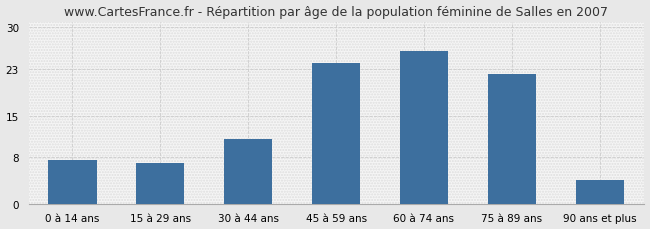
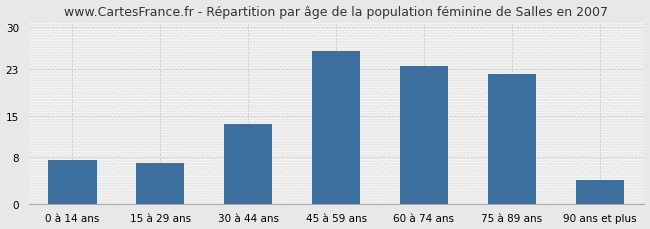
30 à 44 ans: 11.0 -> 13.6
45 à 59 ans: 24.0 -> 26.0
60 à 74 ans: 26.0 -> 23.4
